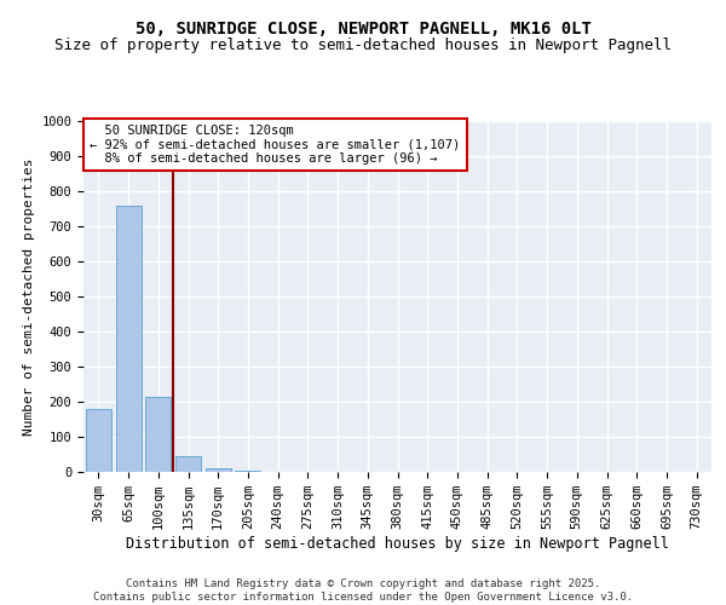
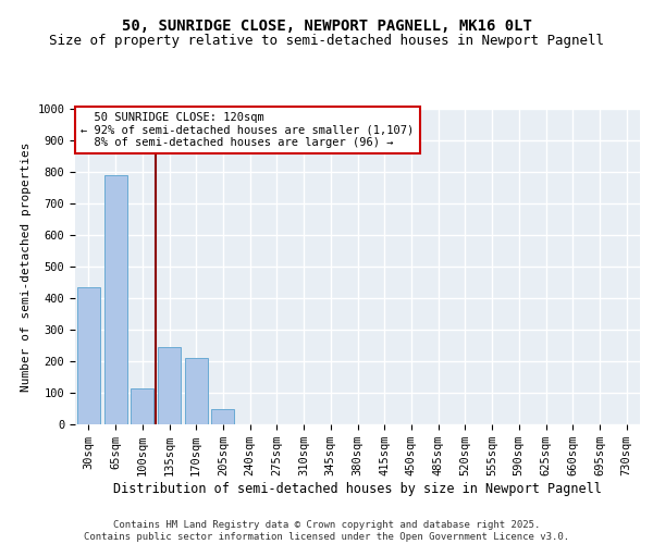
30sqm: 180 -> 435
65sqm: 760 -> 790
100sqm: 215 -> 115
135sqm: 45 -> 245
170sqm: 10 -> 210
205sqm: 2 -> 50
